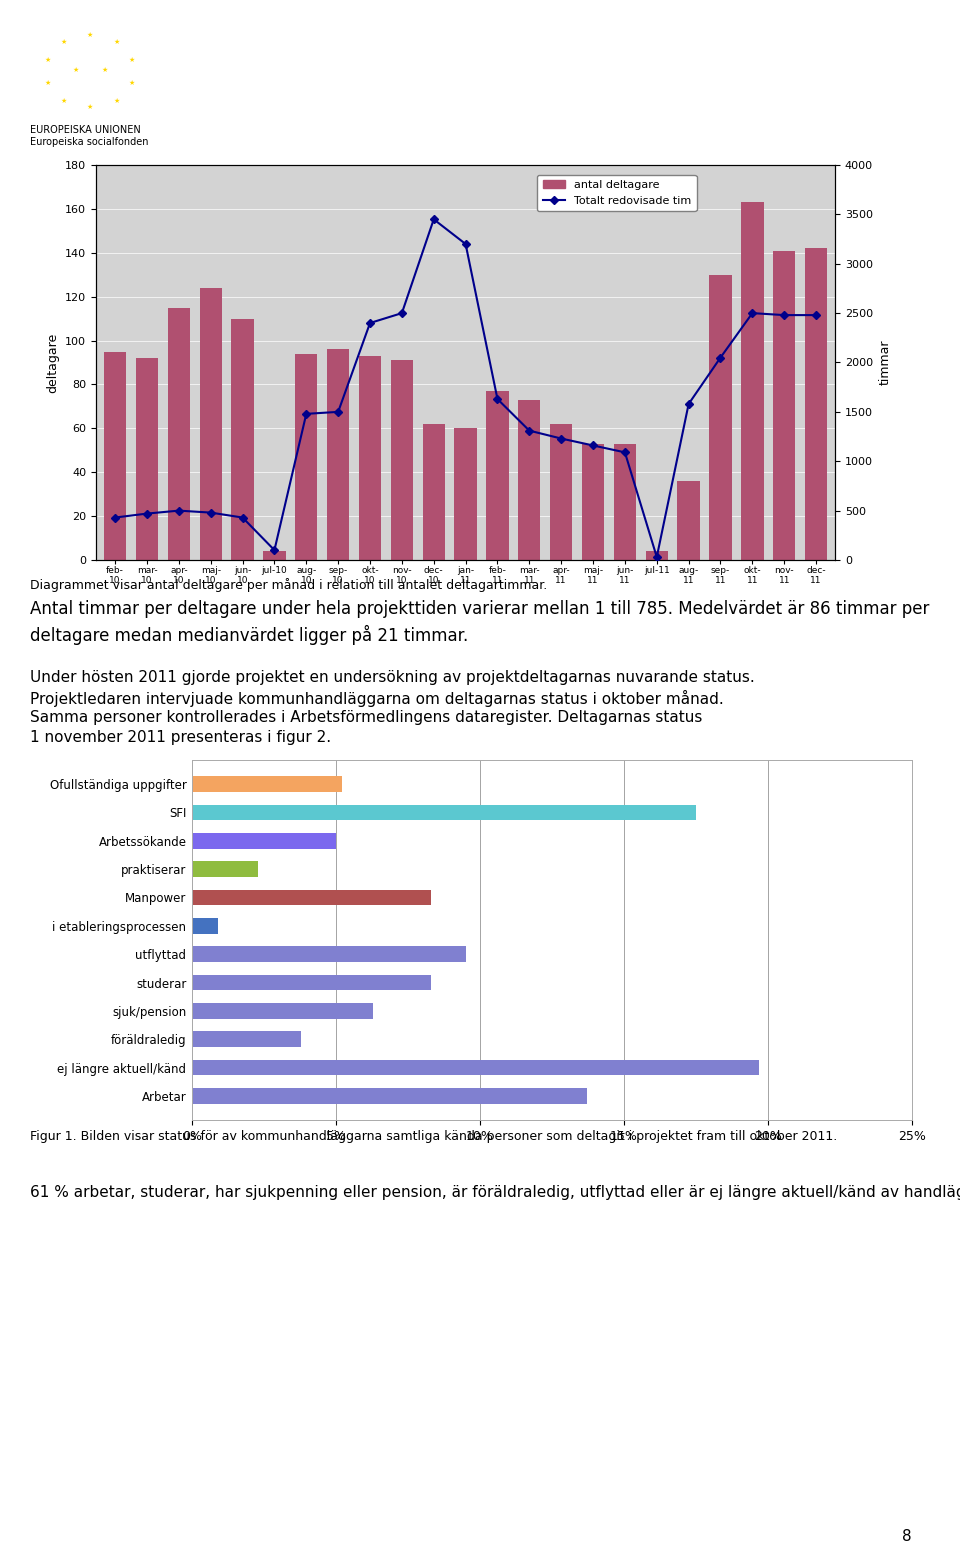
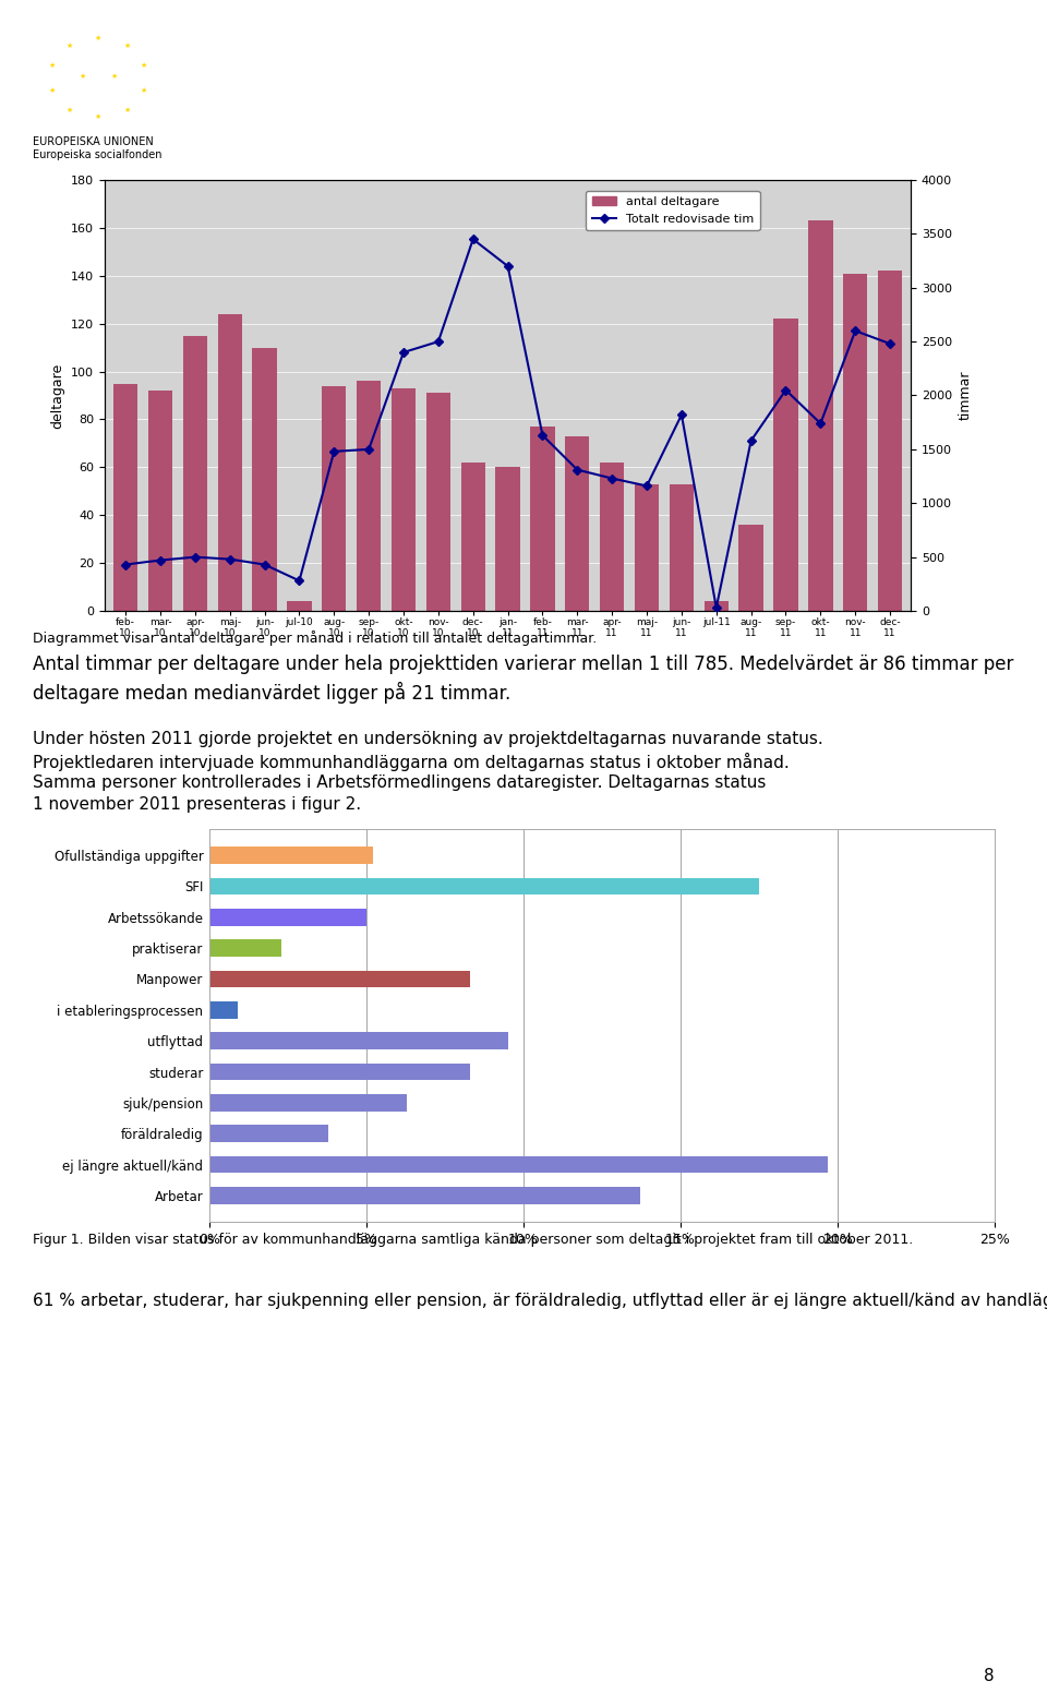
Totalt redovisade tim/jul-10: 100 -> 280
Totalt redovisade tim/jun- 11: 1090 -> 1820
antal deltagare/sep- 11: 130 -> 122
Totalt redovisade tim/okt- 11: 2500 -> 1740
Totalt redovisade tim/nov- 11: 2480 -> 2600
